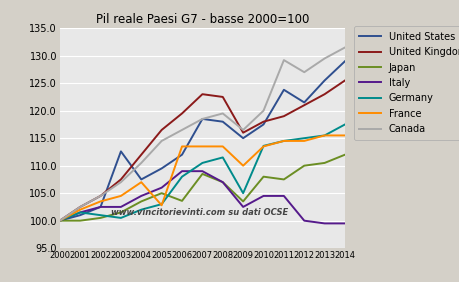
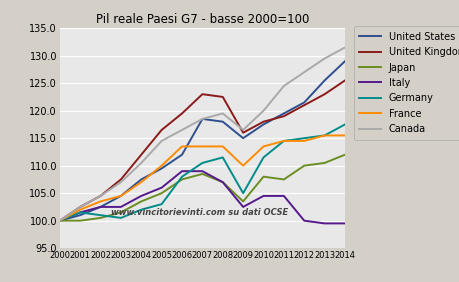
United States/2003: 112.6 -> 104.5
France/2005: 102.8 -> 110.0
Japan/2006: 103.6 -> 107.5
Germany/2010: 113.6 -> 111.5
United States/2011: 123.8 -> 119.5
Canada/2011: 129.2 -> 124.5
